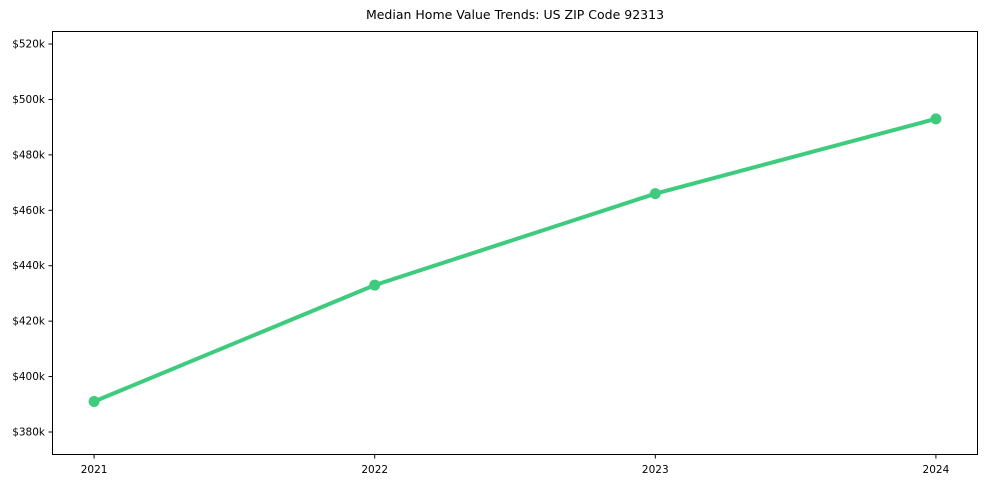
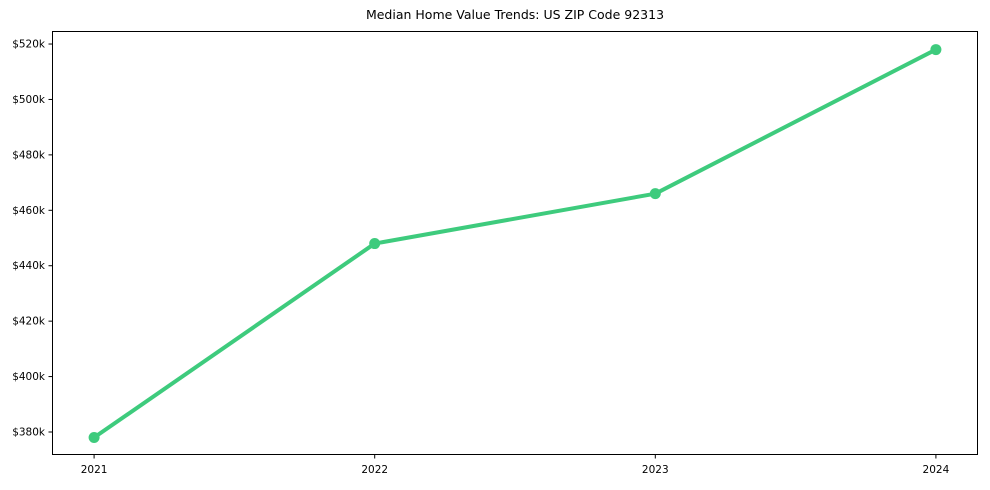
2021: $391k -> $378k
2022: $433k -> $448k
2024: $493k -> $518k
